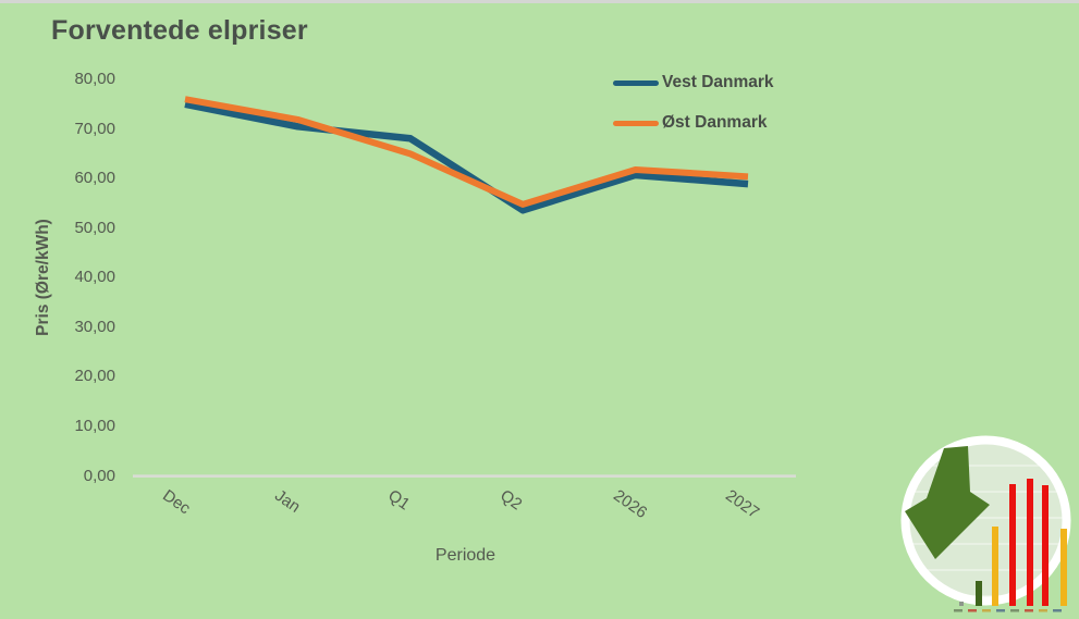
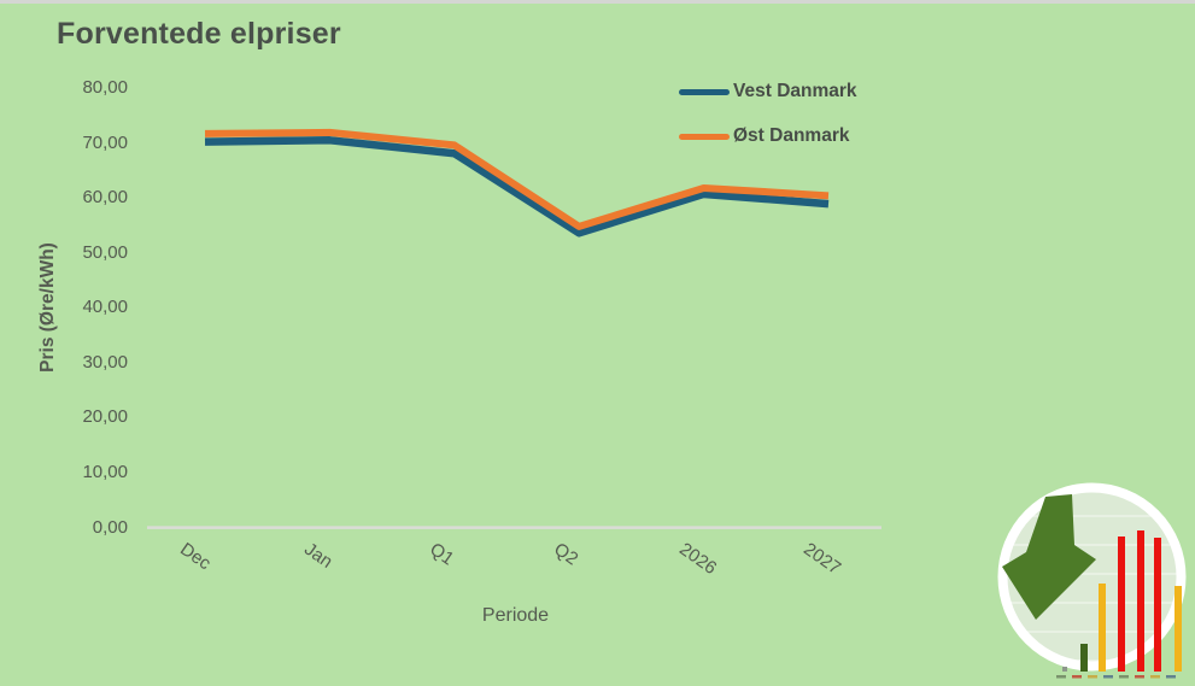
Vest Danmark/Dec: 75 -> 70
Øst Danmark/Dec: 76 -> 72
Øst Danmark/Q1: 65 -> 70
